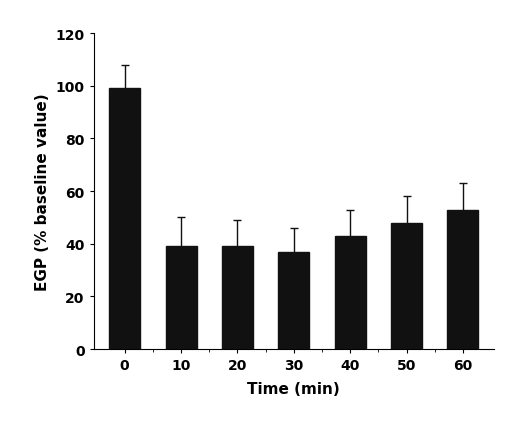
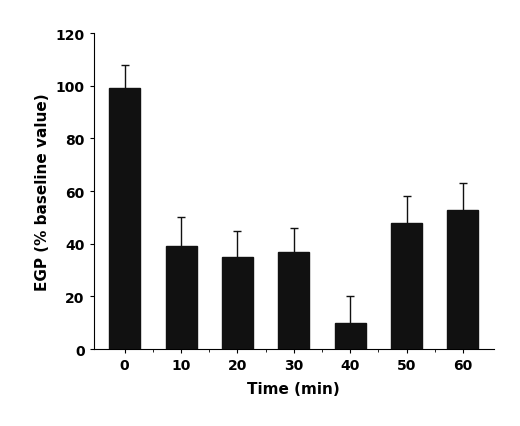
20: 39 -> 35
40: 43 -> 10
